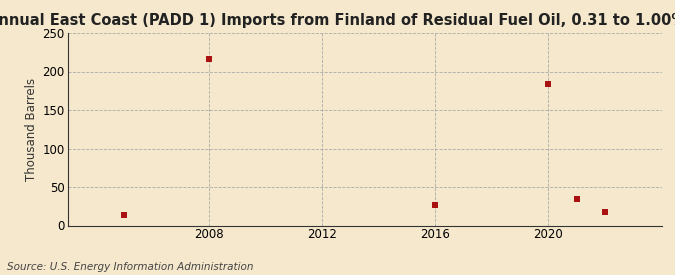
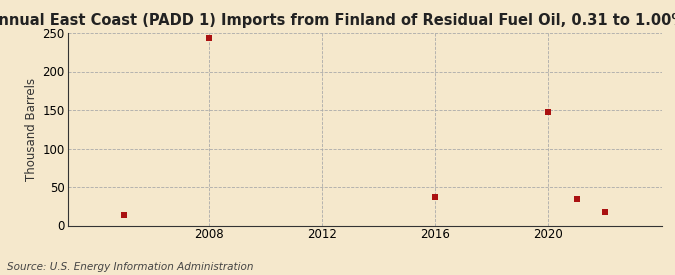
2008: 216 -> 243
2016: 26 -> 37
2020: 184 -> 148
